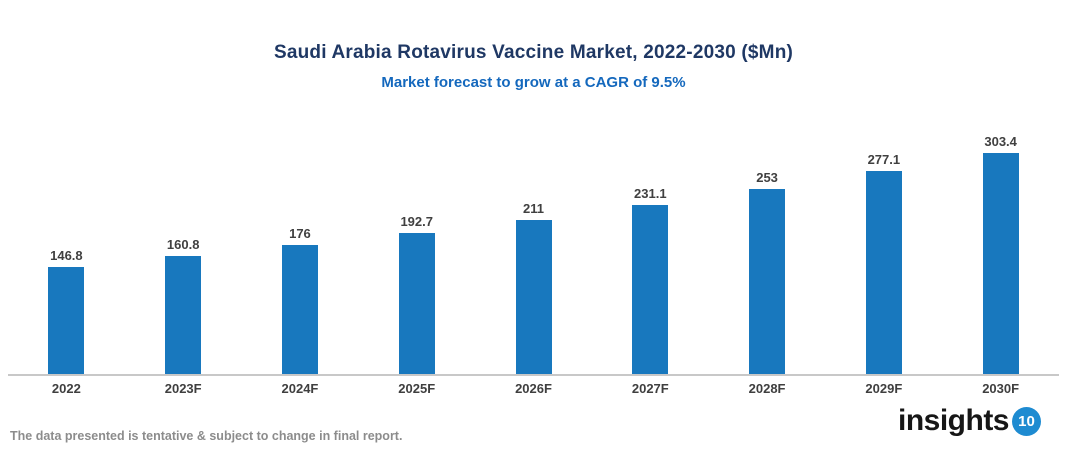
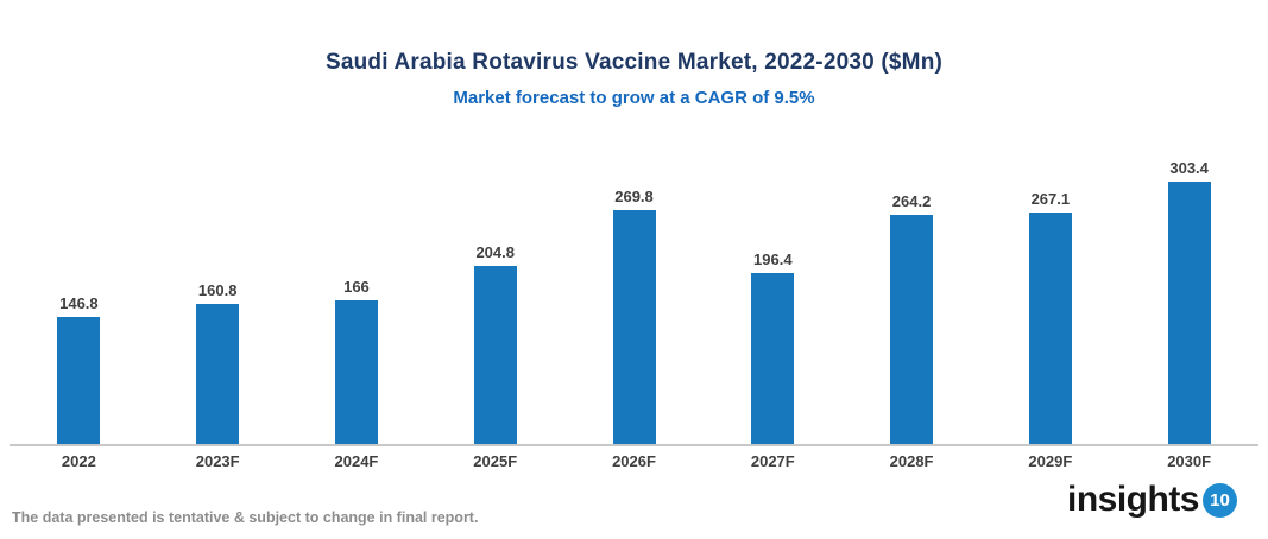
2024F: 176 -> 166
2025F: 192.7 -> 204.8
2026F: 211 -> 269.8
2027F: 231.1 -> 196.4
2028F: 253 -> 264.2
2029F: 277.1 -> 267.1
